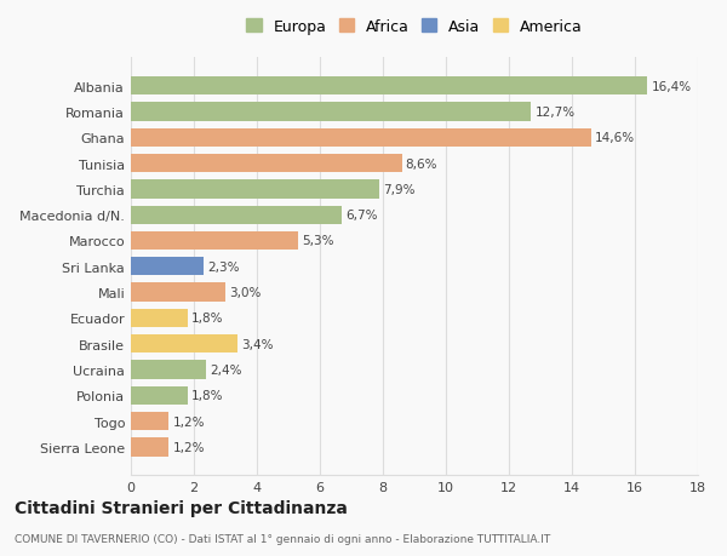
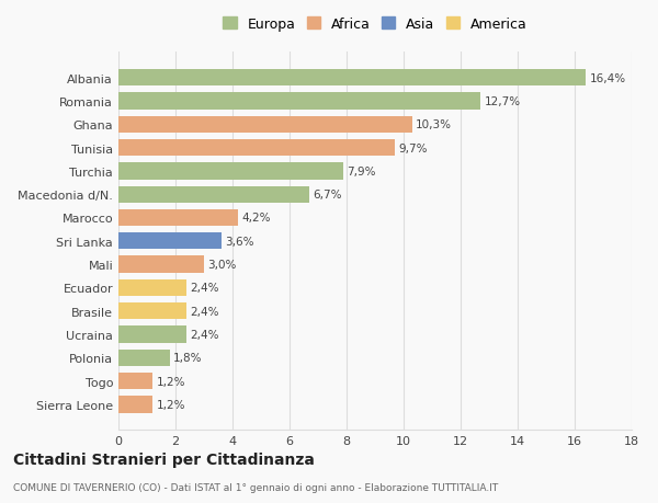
Ghana: 14,6% -> 10,3%
Tunisia: 8,6% -> 9,7%
Marocco: 5,3% -> 4,2%
Sri Lanka: 2,3% -> 3,6%
Ecuador: 1,8% -> 2,4%
Brasile: 3,4% -> 2,4%
